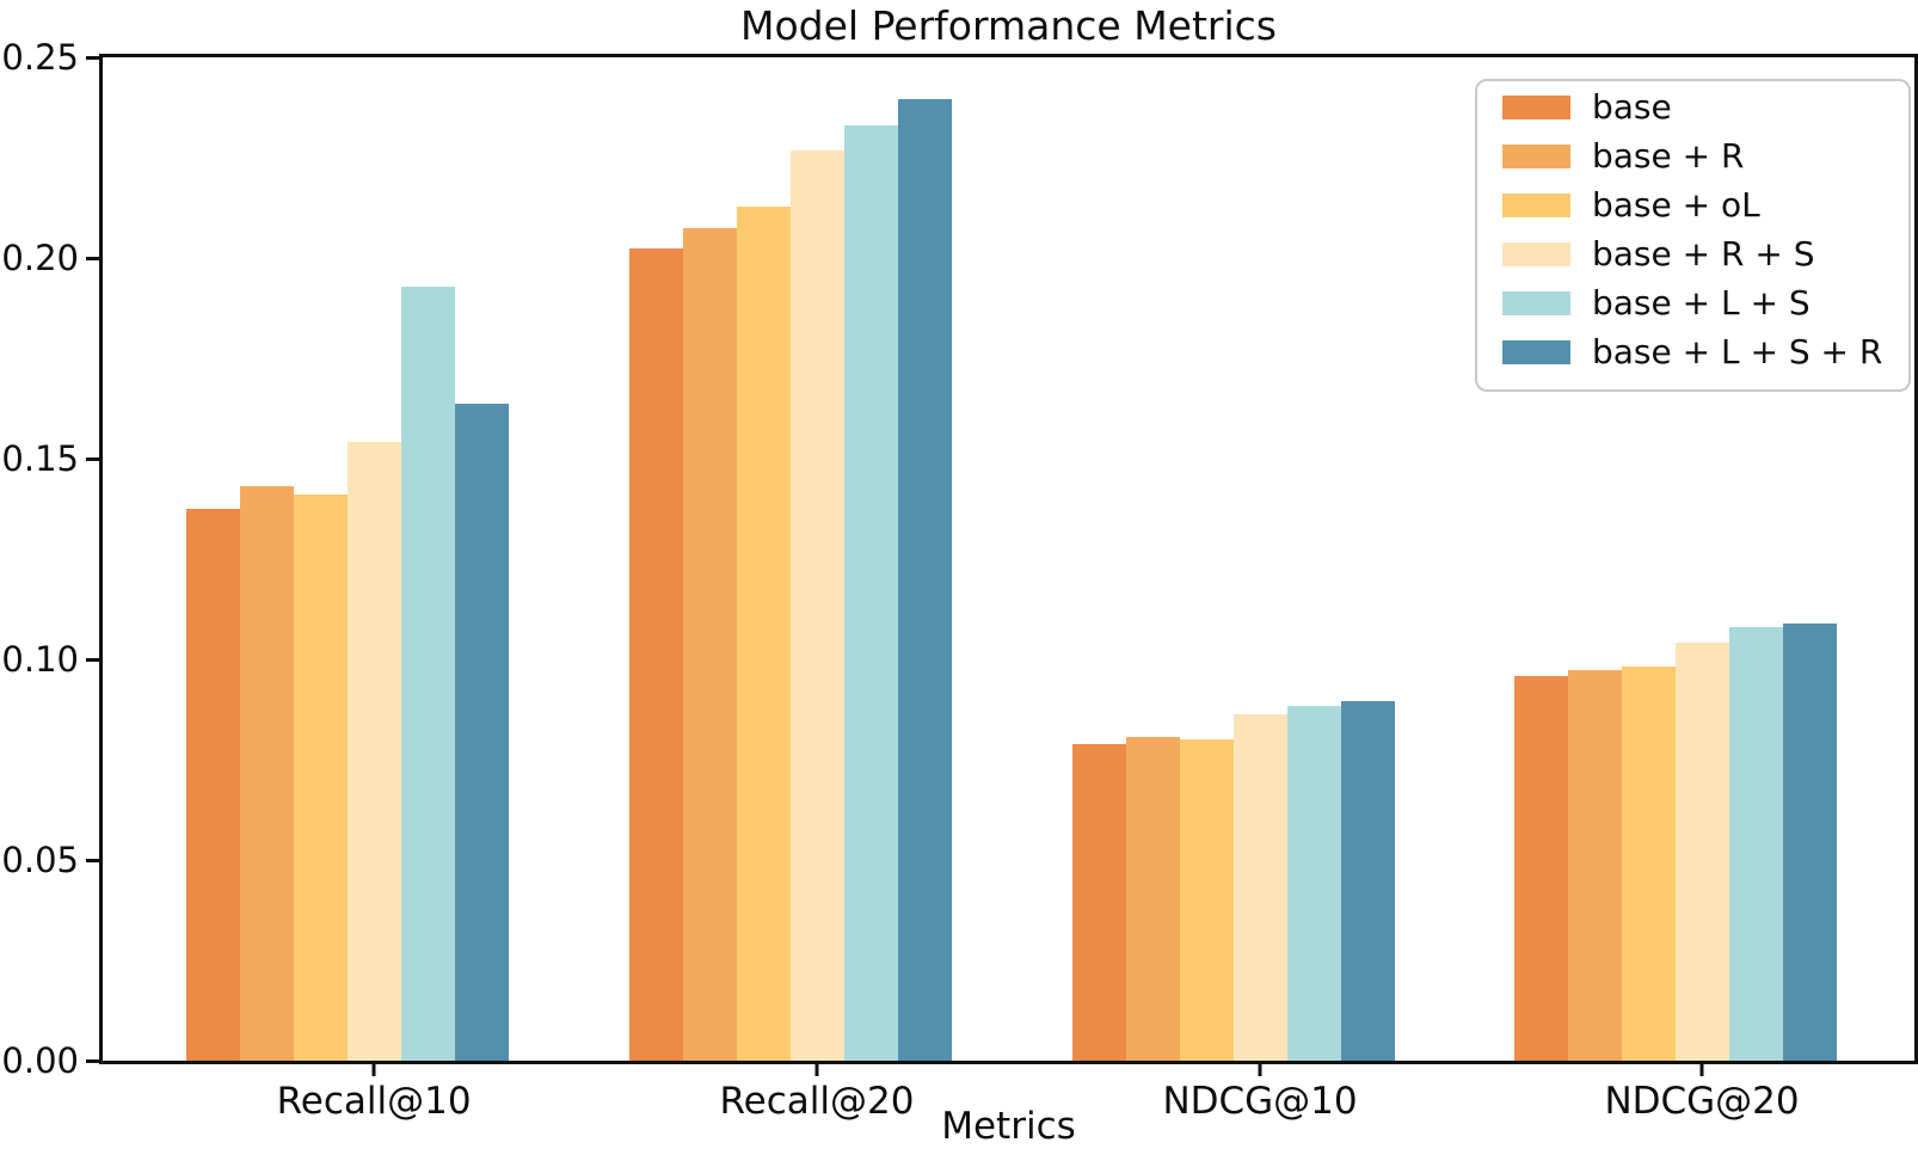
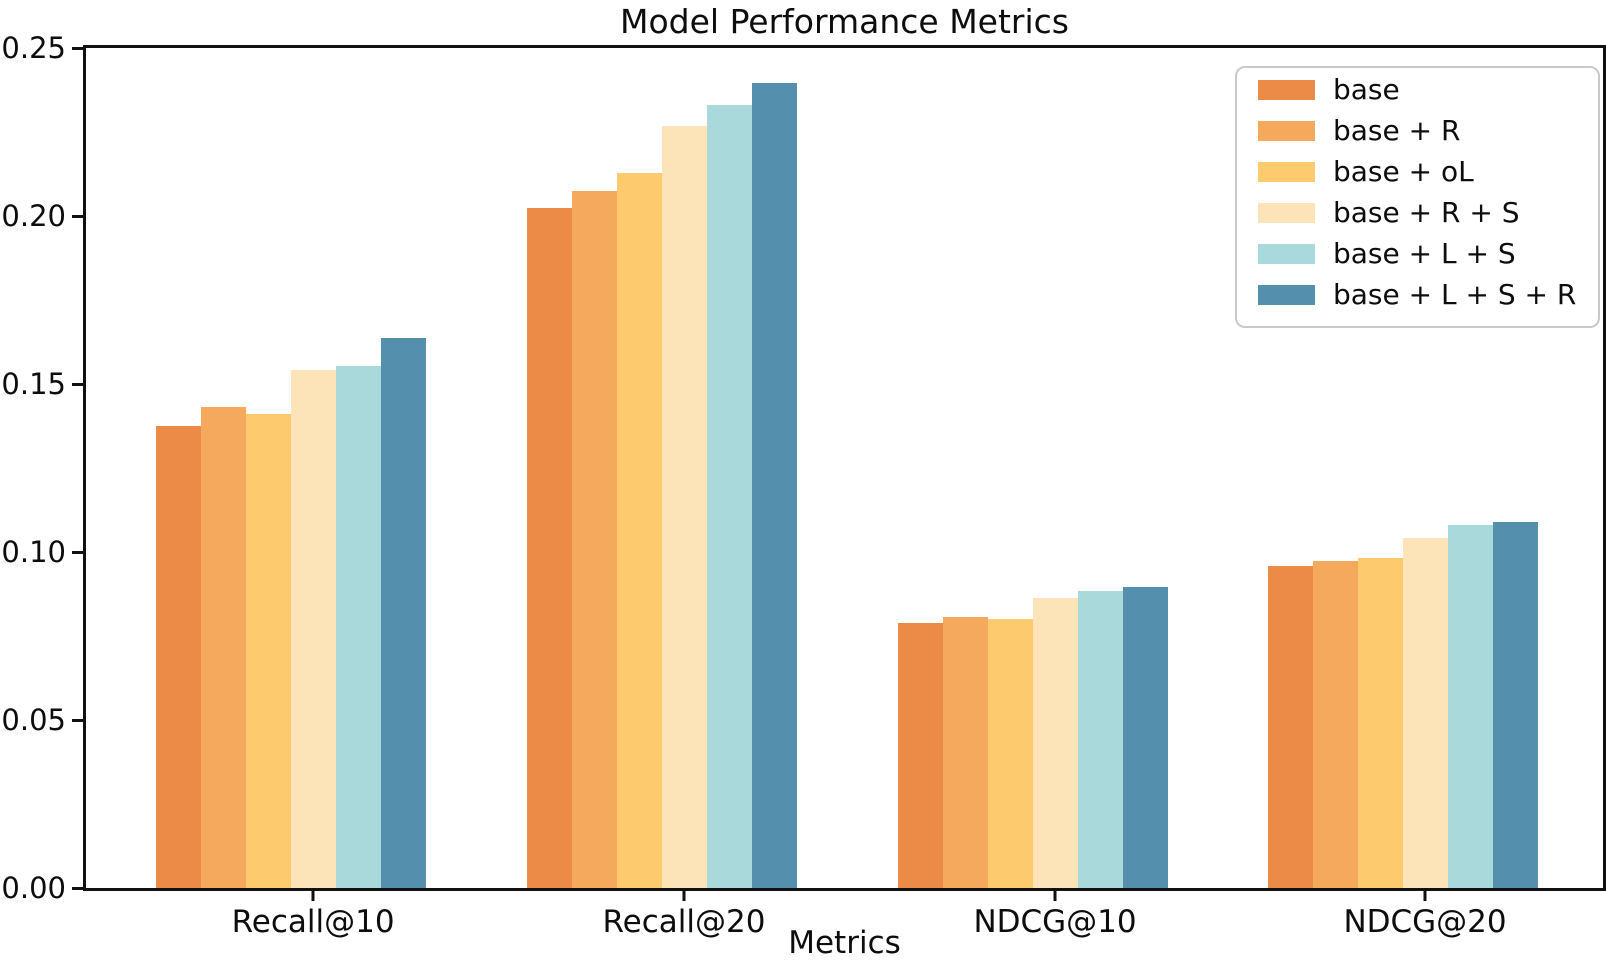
base + L + S/Recall@10: 0.193 -> 0.155
